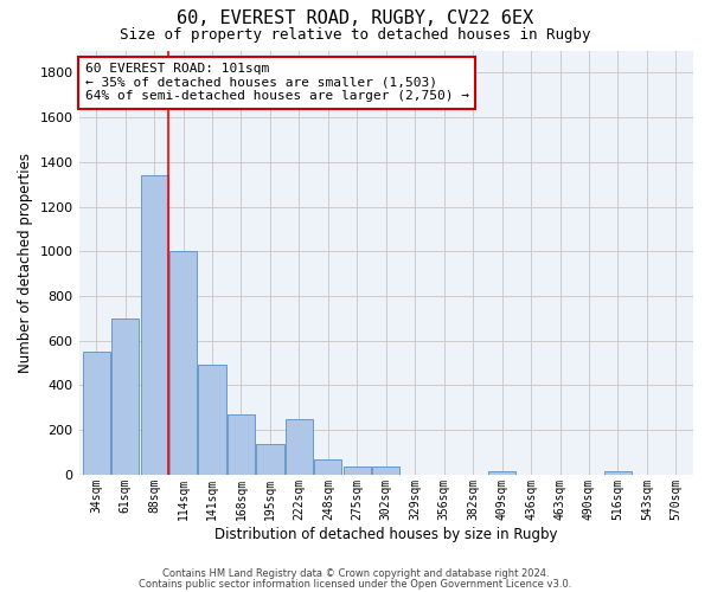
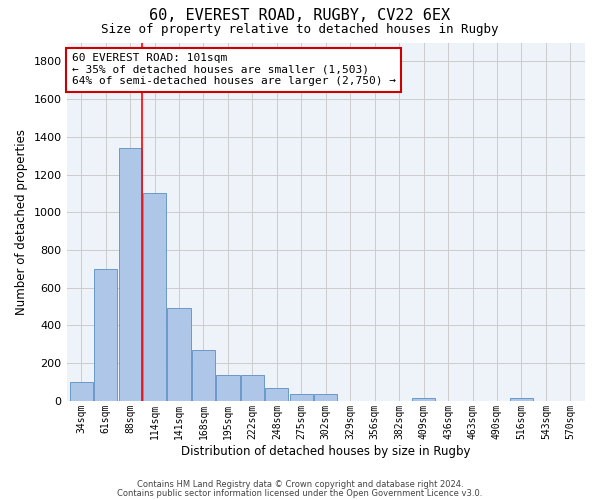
34sqm: 550 -> 100
114sqm: 1000 -> 1100
222sqm: 250 -> 140
